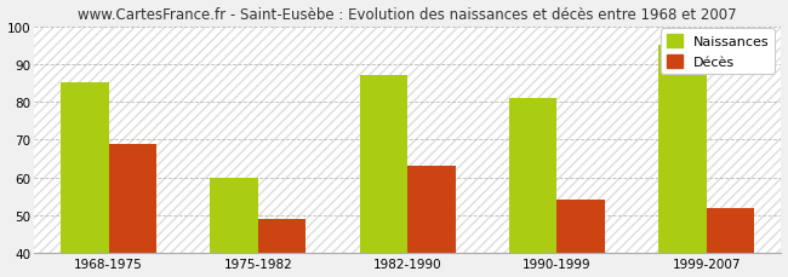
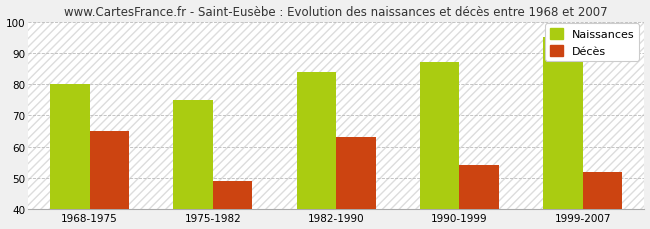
Naissances/1968-1975: 85 -> 80
Décès/1968-1975: 69 -> 65
Naissances/1975-1982: 60 -> 75
Naissances/1982-1990: 87 -> 84
Naissances/1990-1999: 81 -> 87
